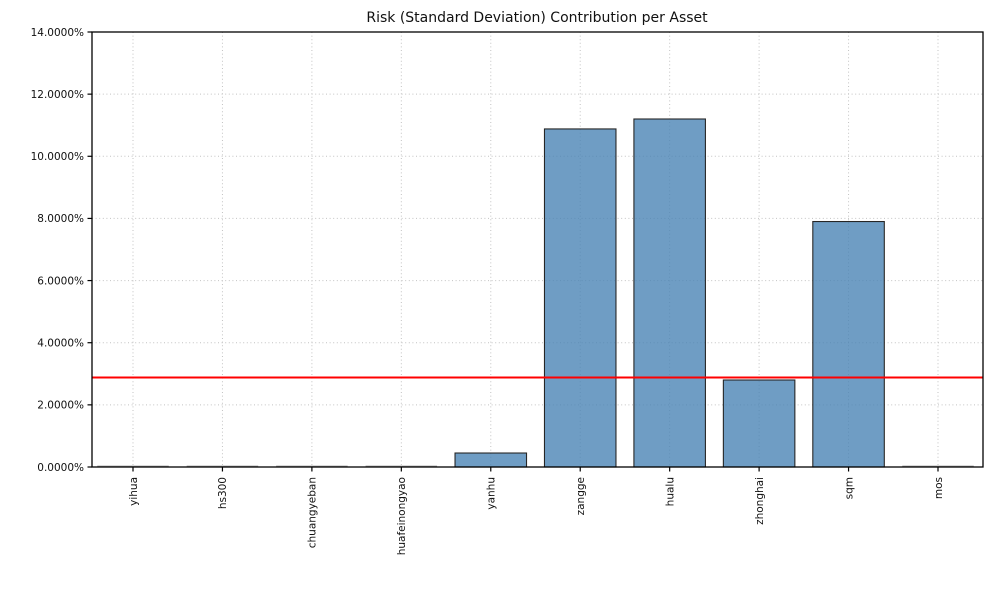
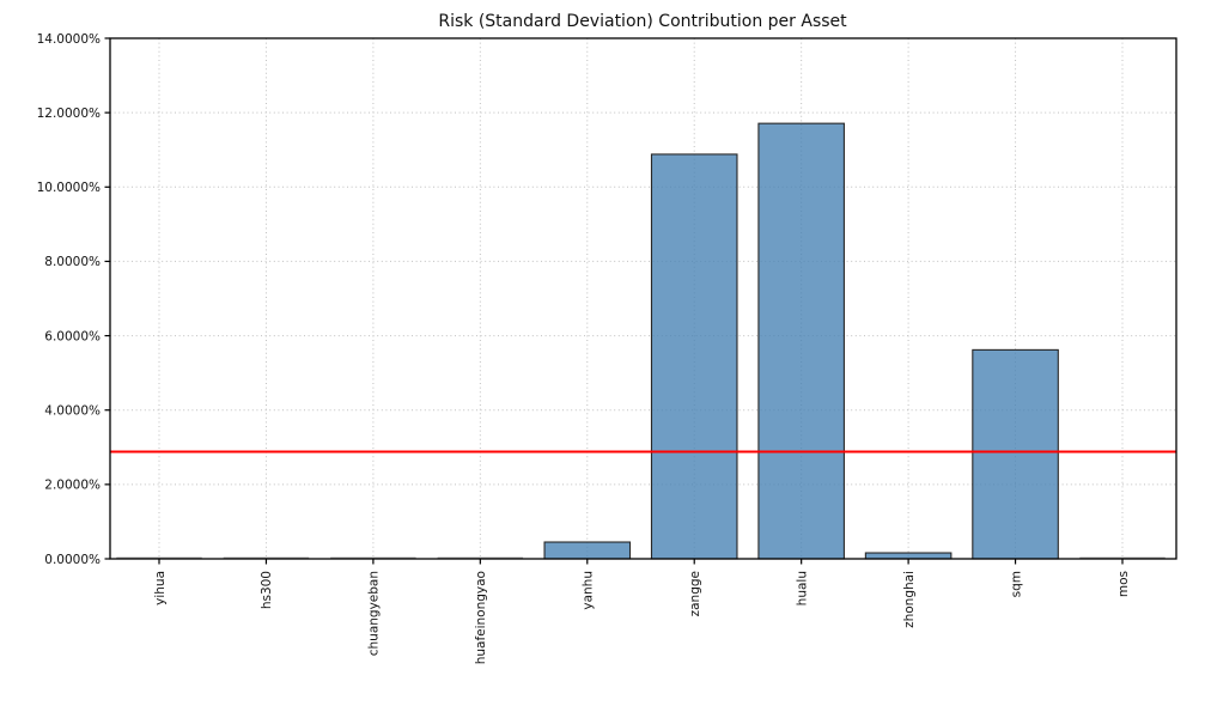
hualu: 11.2% -> 11.7%
zhonghai: 2.8% -> 0.2%
sqm: 7.9% -> 5.6%
